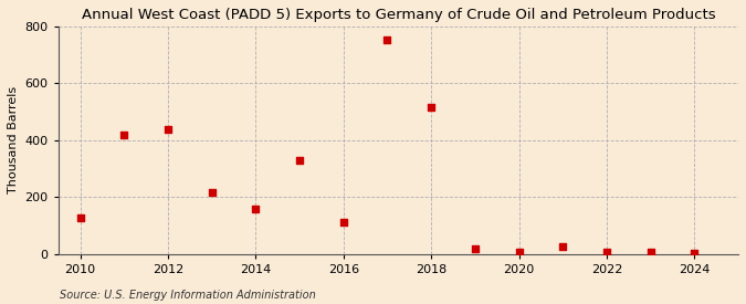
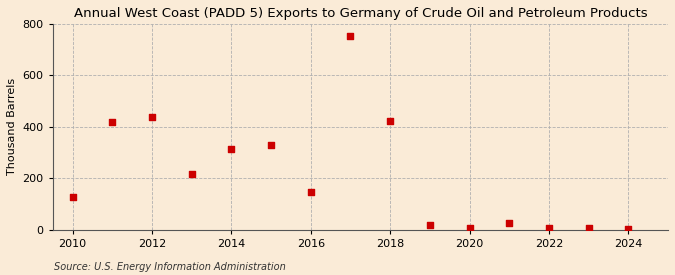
2014: 160 -> 315
2016: 110 -> 148
2018: 515 -> 422
